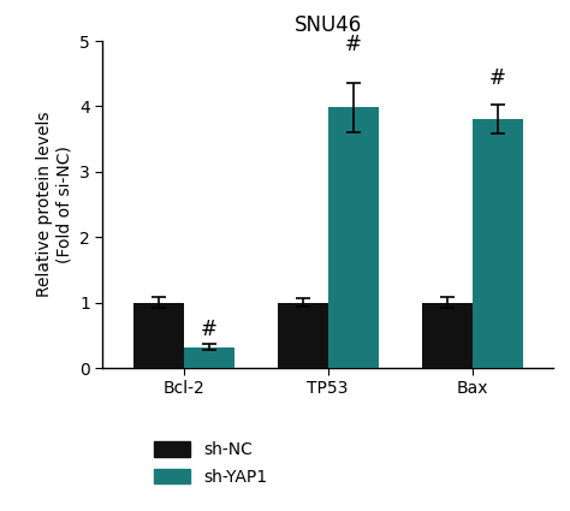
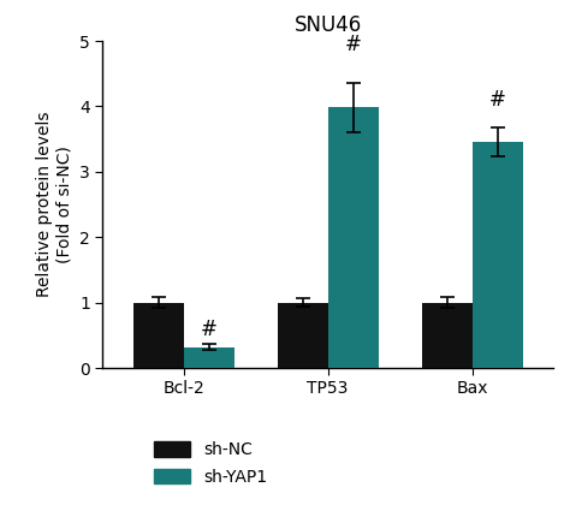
sh-YAP1/Bax: 3.80 -> 3.46
